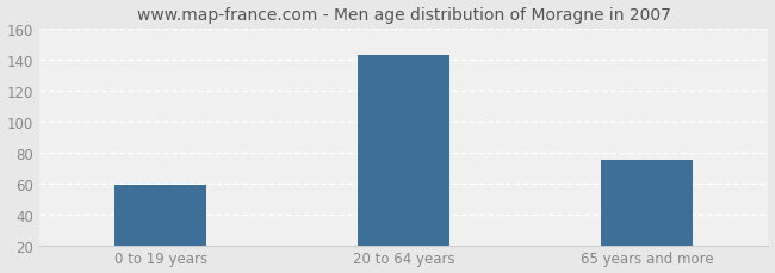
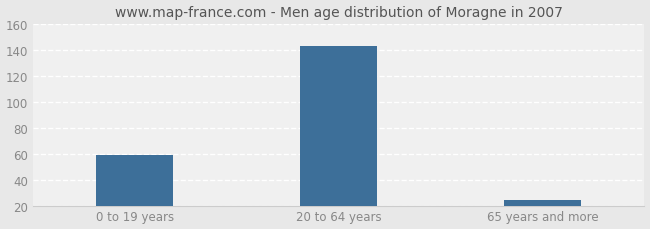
65 years and more: 75 -> 24
